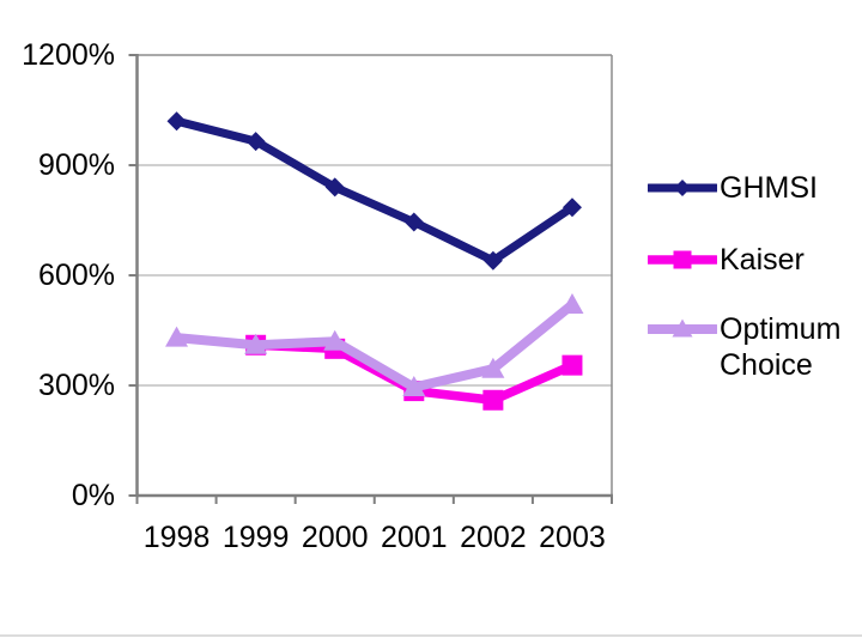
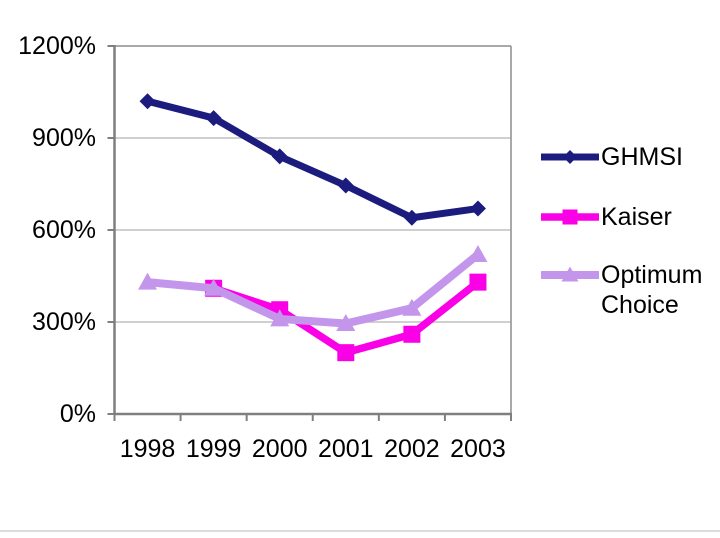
Kaiser/2000: 400% -> 340%
Optimum Choice/2000: 420% -> 310%
Kaiser/2001: 280% -> 200%
GHMSI/2003: 780% -> 670%
Kaiser/2003: 360% -> 430%
